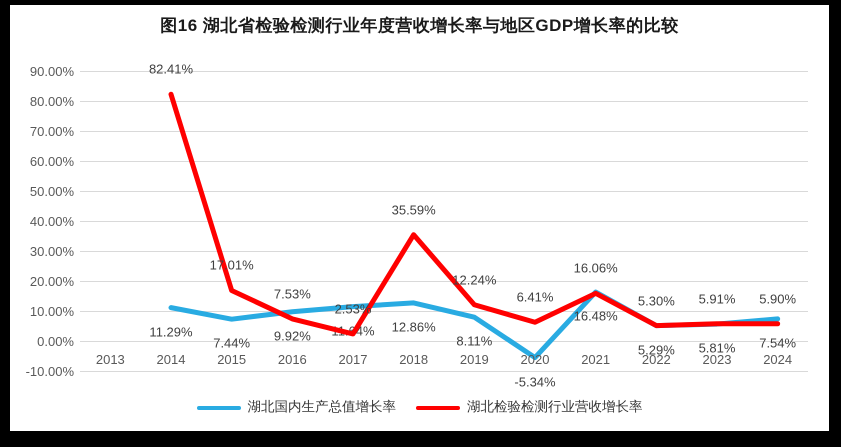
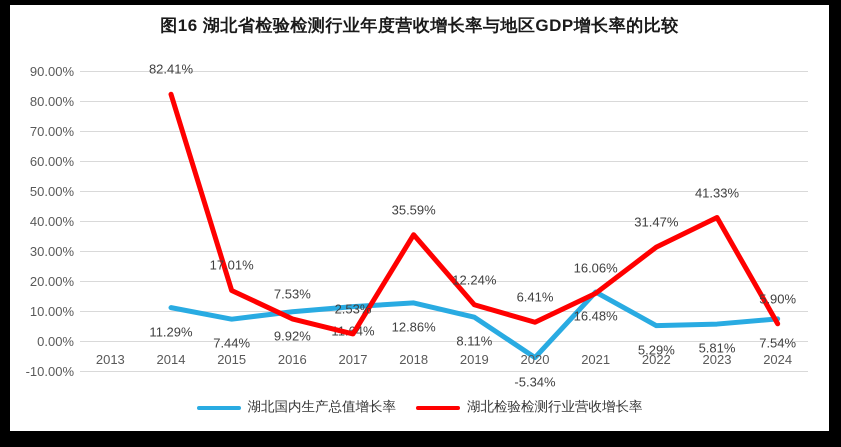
湖北检验检测行业营收增长率/2022: 5.30% -> 31.47%
湖北检验检测行业营收增长率/2023: 5.91% -> 41.33%
